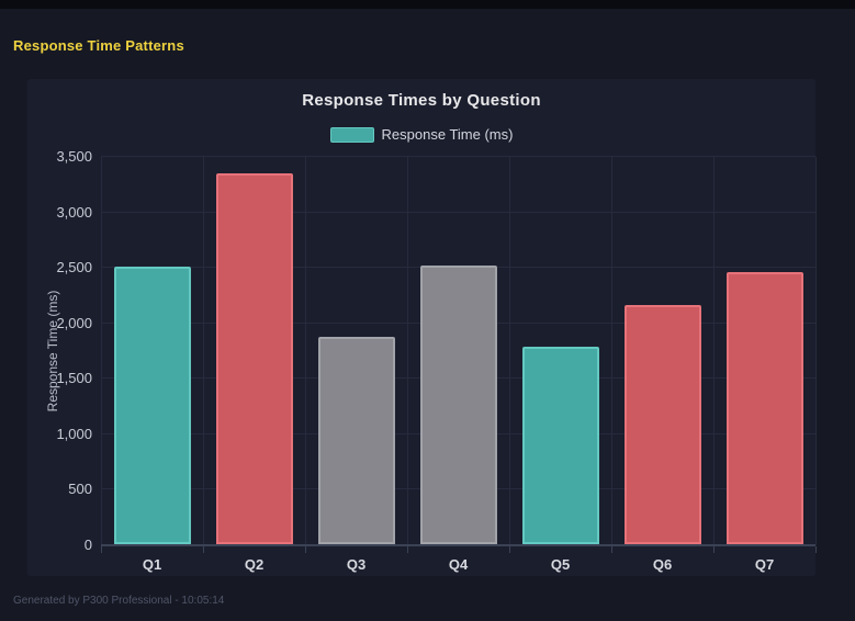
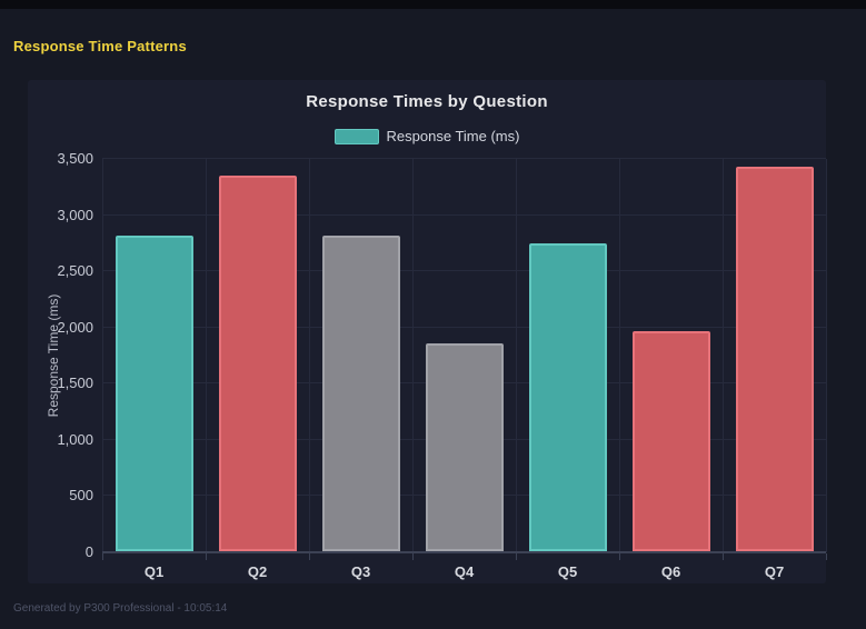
Q1: 2500 -> 2810
Q3: 1870 -> 2810
Q4: 2510 -> 1840
Q5: 1780 -> 2740
Q6: 2160 -> 1960
Q7: 2450 -> 3420
